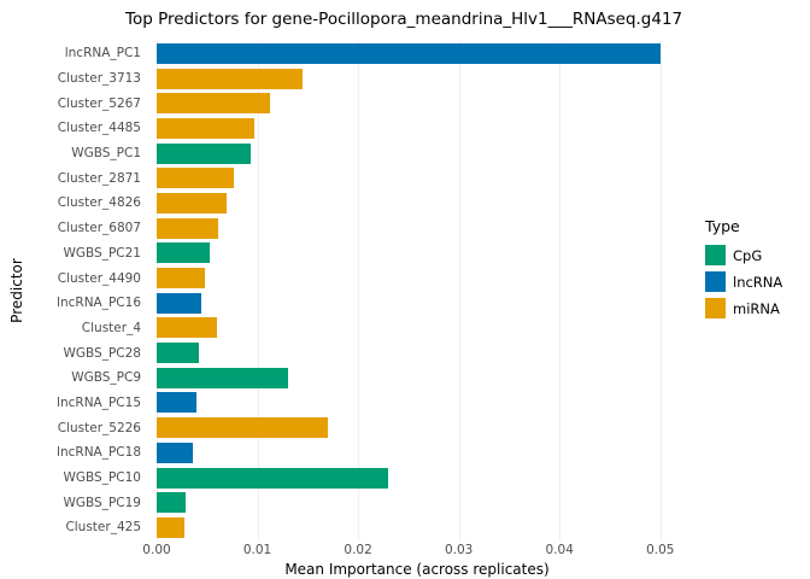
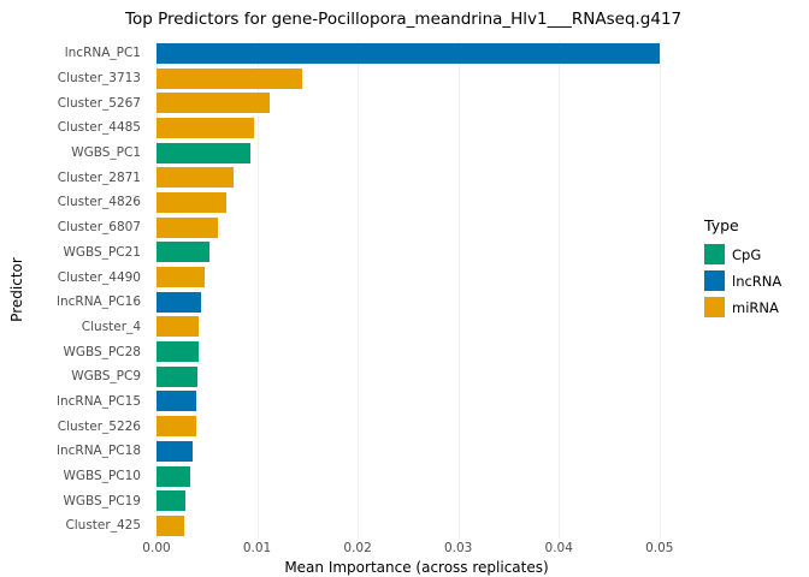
Cluster_4: 0.006 -> 0.004
WGBS_PC9: 0.013 -> 0.004
Cluster_5226: 0.017 -> 0.004
WGBS_PC10: 0.023 -> 0.003
